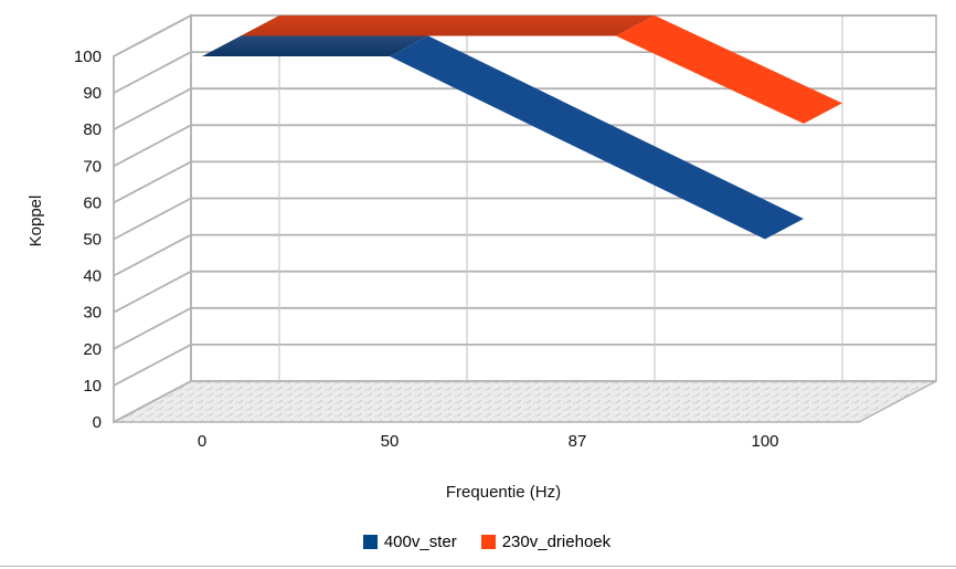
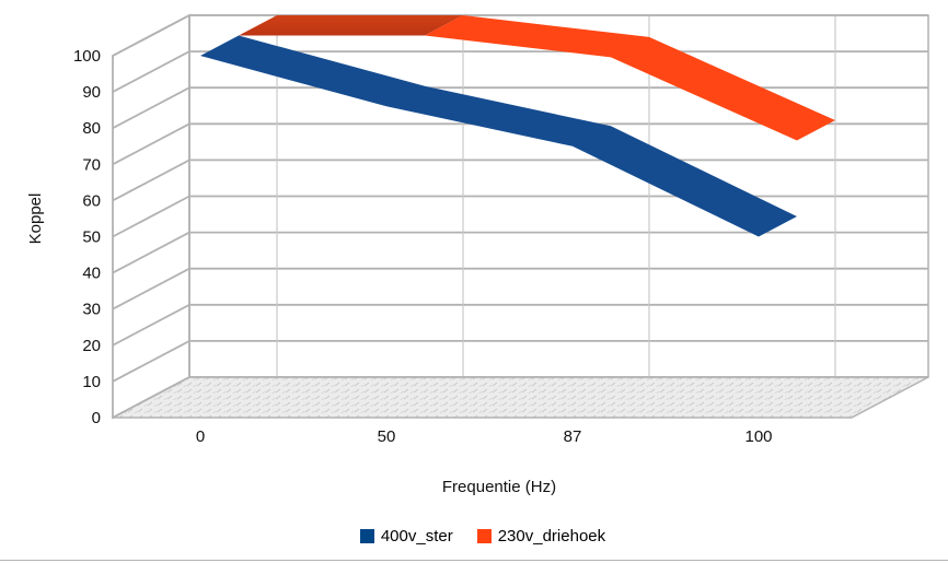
400v_ster/50: 100 -> 86
230v_driehoek/87: 100 -> 94
230v_driehoek/100: 76 -> 71
